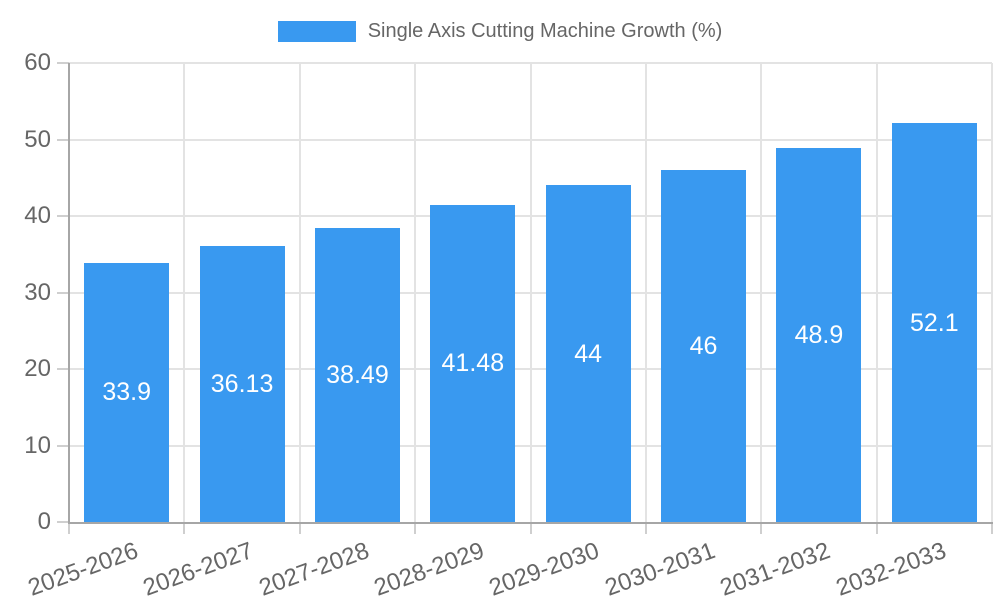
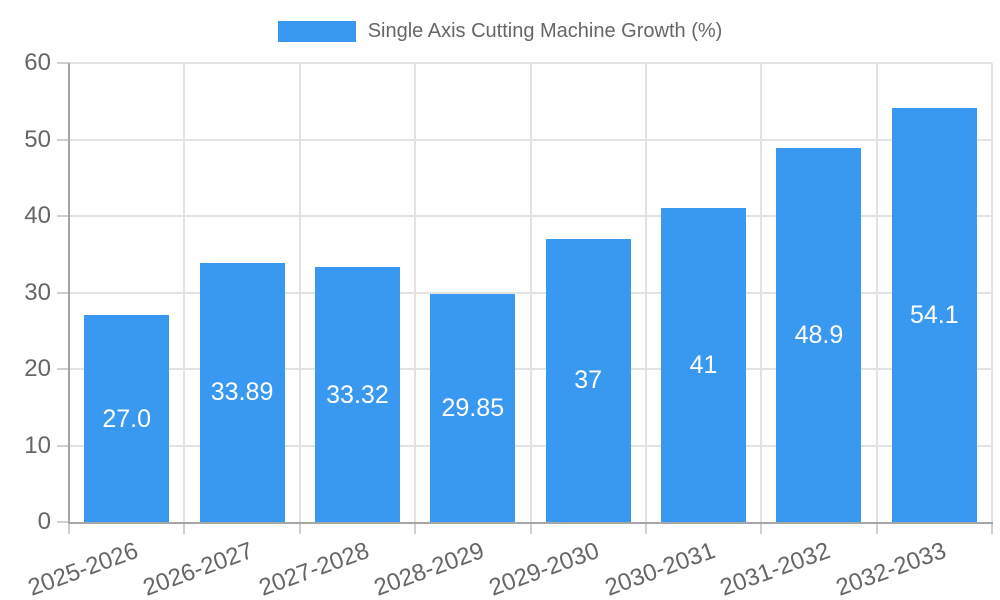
2025-2026: 33.9 -> 27.0
2026-2027: 36.13 -> 33.89
2027-2028: 38.49 -> 33.32
2028-2029: 41.48 -> 29.85
2029-2030: 44 -> 37
2030-2031: 46 -> 41
2032-2033: 52.1 -> 54.1
